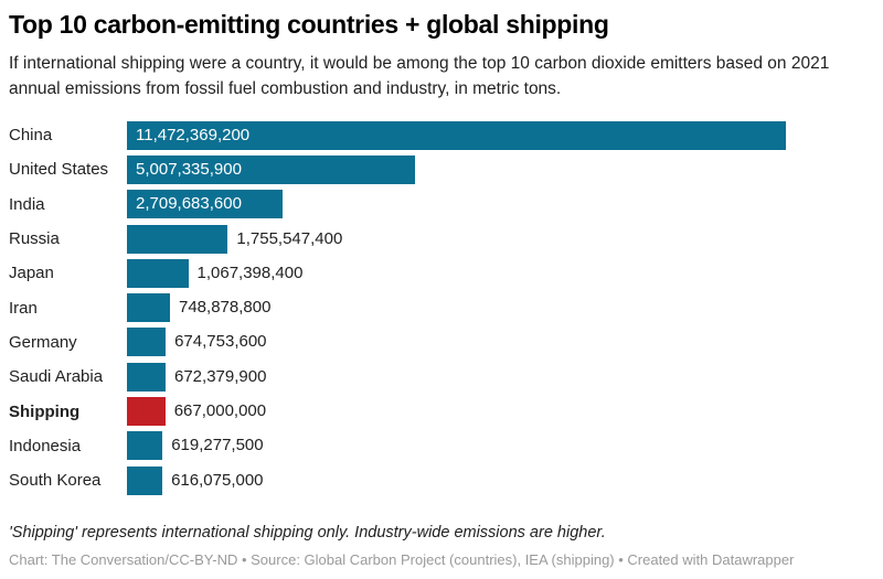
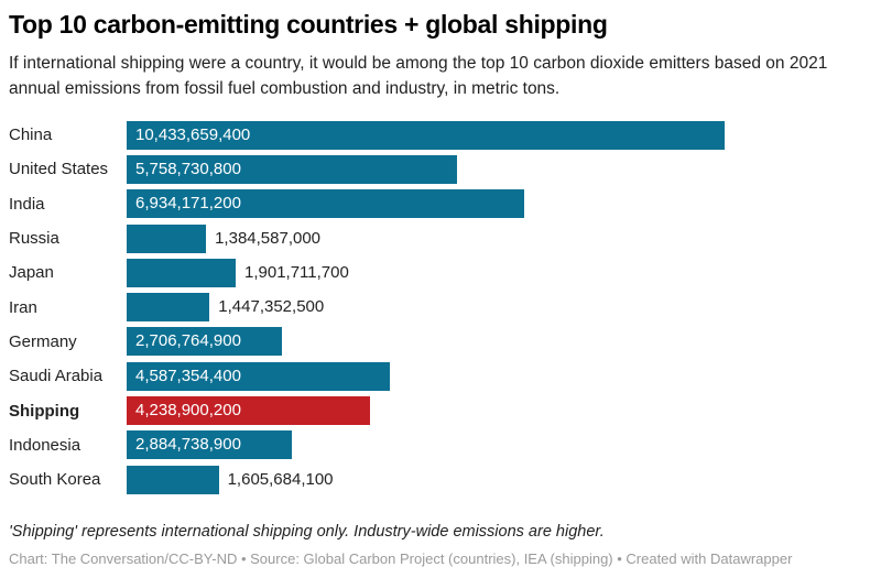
China: 11,472,369,200 -> 10,433,659,400
United States: 5,007,335,900 -> 5,758,730,800
India: 2,709,683,600 -> 6,934,171,200
Russia: 1,755,547,400 -> 1,384,587,000
Japan: 1,067,398,400 -> 1,901,711,700
Iran: 748,878,800 -> 1,447,352,500
Germany: 674,753,600 -> 2,706,764,900
Saudi Arabia: 672,379,900 -> 4,587,354,400
Shipping: 667,000,000 -> 4,238,900,200
Indonesia: 619,277,500 -> 2,884,738,900
South Korea: 616,075,000 -> 1,605,684,100
